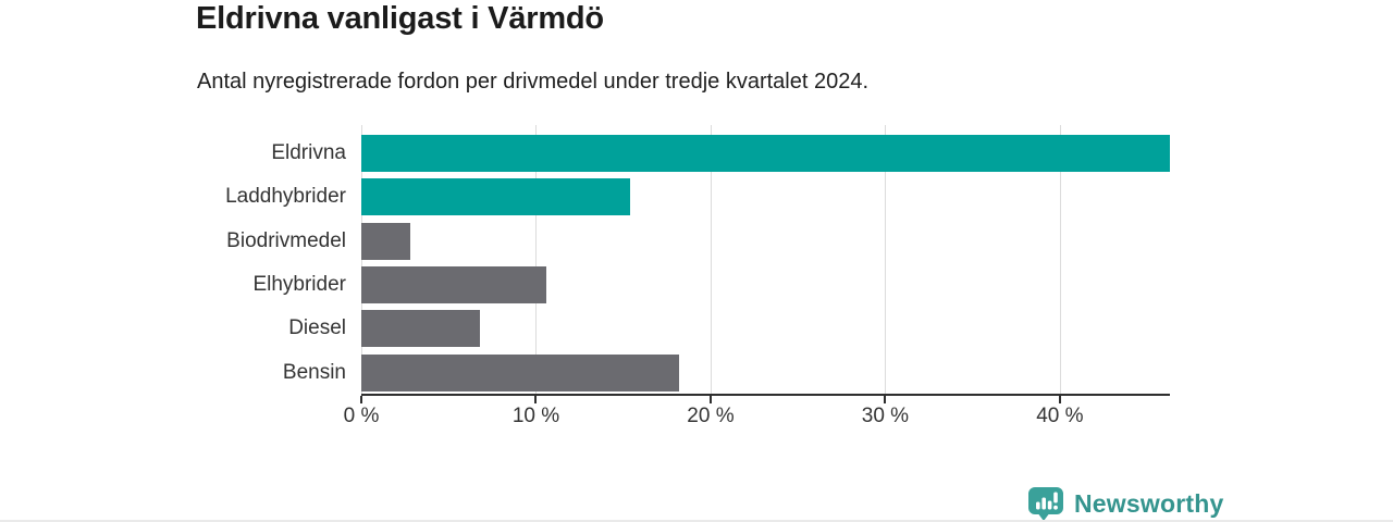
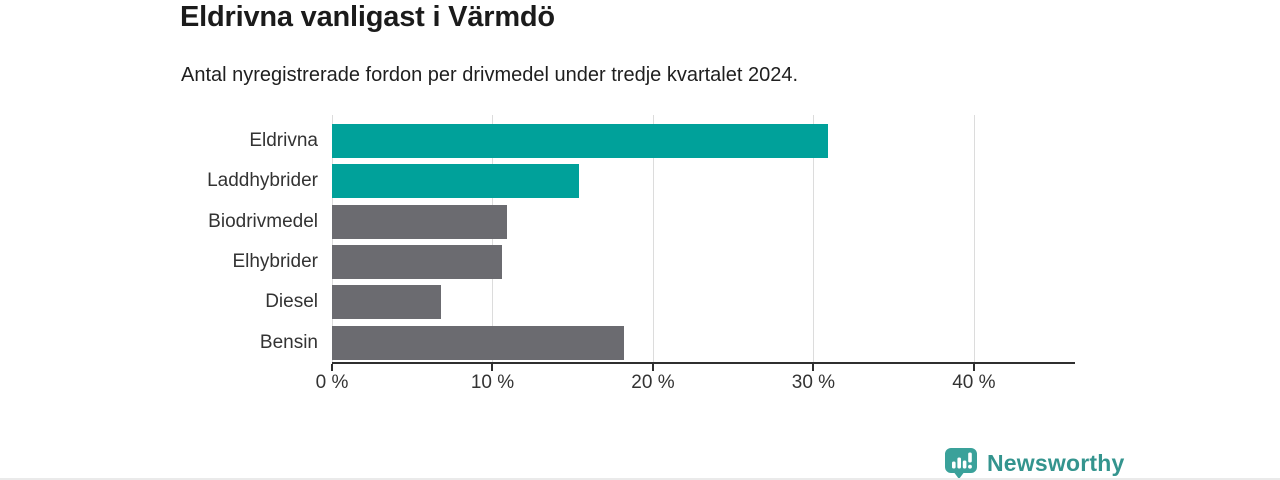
Eldrivna: 46.3% -> 30.9%
Biodrivmedel: 2.8% -> 10.9%
